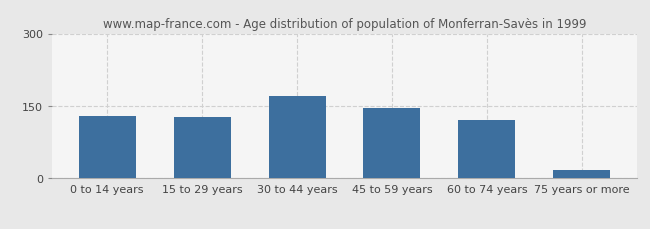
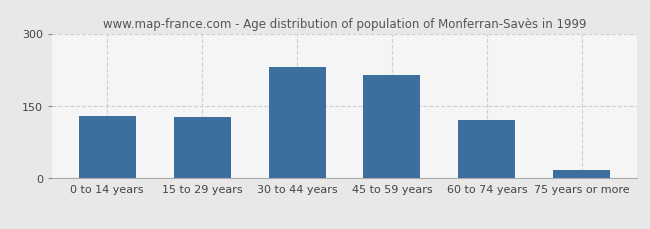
30 to 44 years: 170 -> 230
45 to 59 years: 146 -> 215
